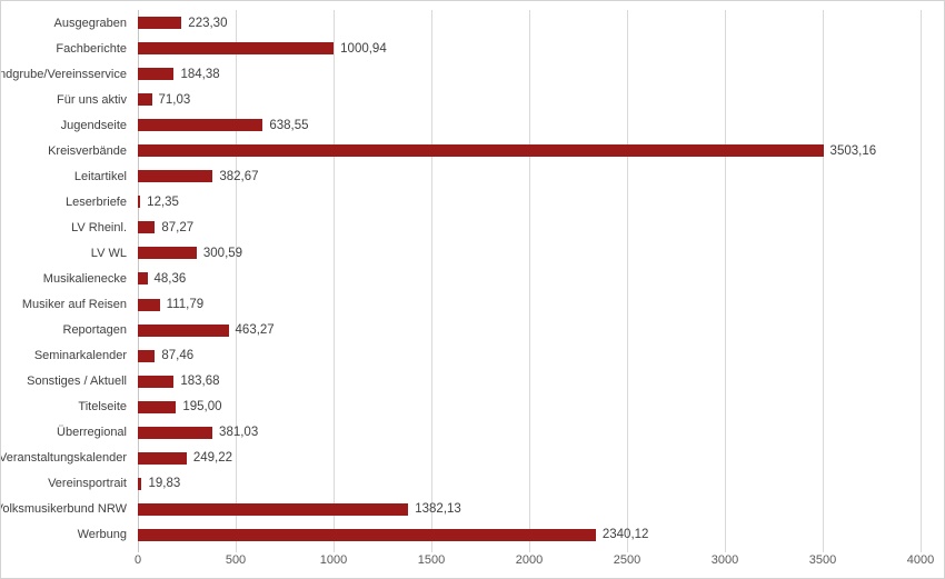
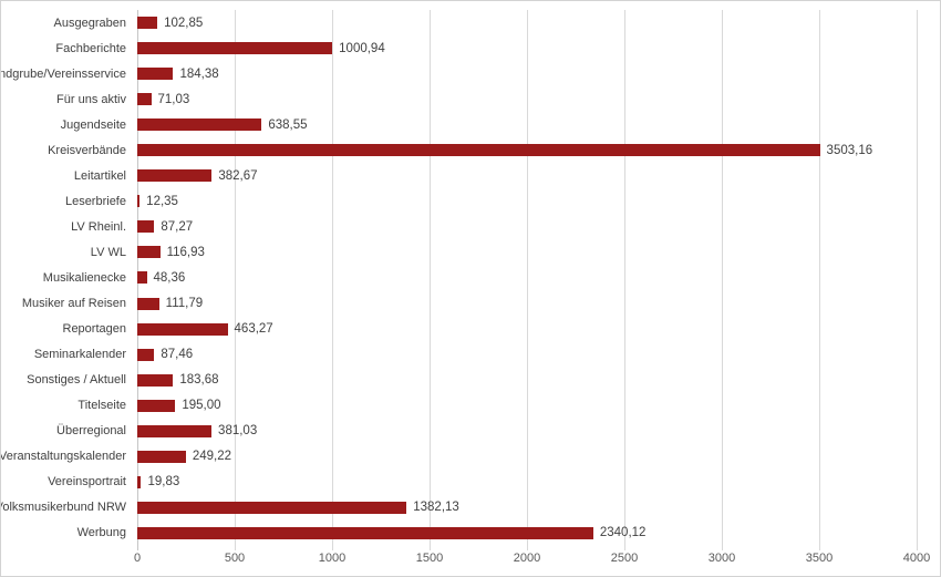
Ausgegraben: 223,30 -> 102,85
LV WL: 300,59 -> 116,93
